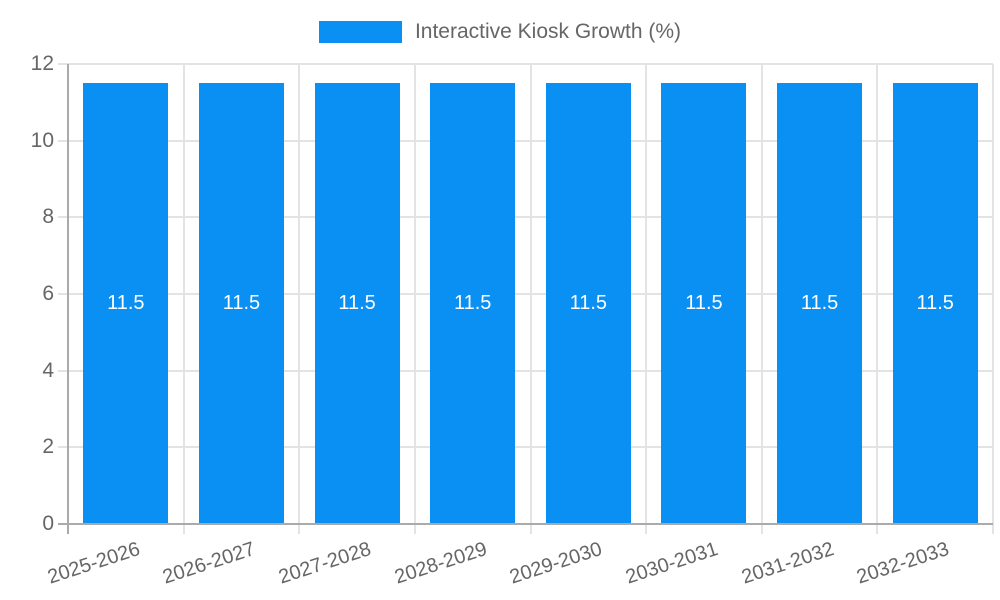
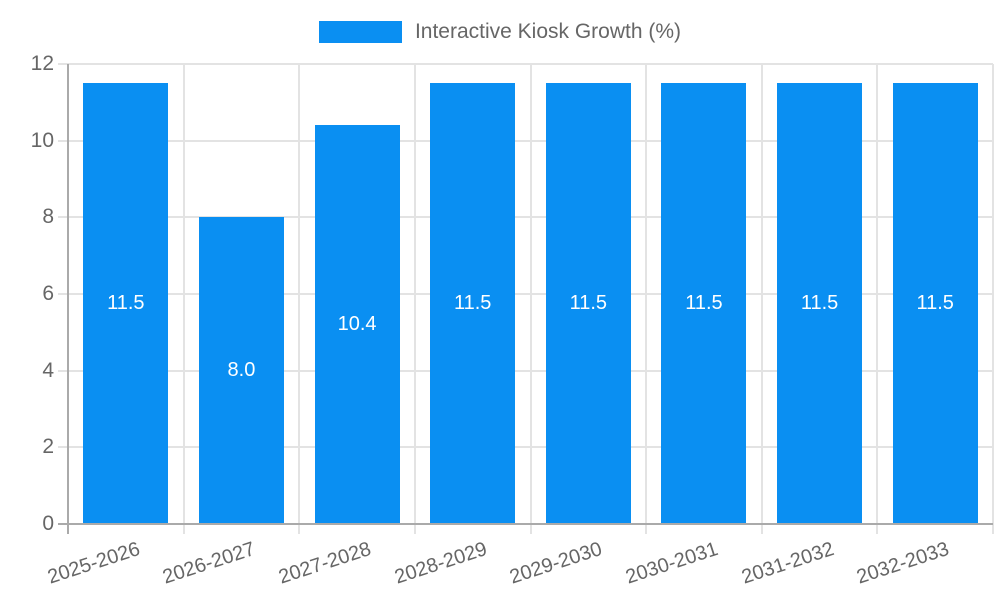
2026-2027: 11.5 -> 8.0
2027-2028: 11.5 -> 10.4
